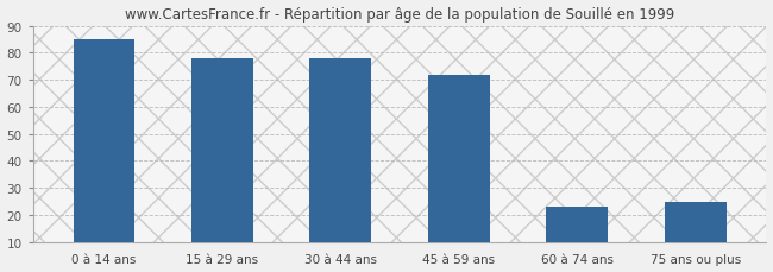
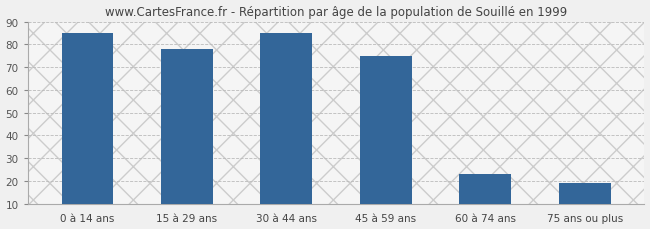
30 à 44 ans: 78 -> 85
45 à 59 ans: 72 -> 75
75 ans ou plus: 25 -> 19
